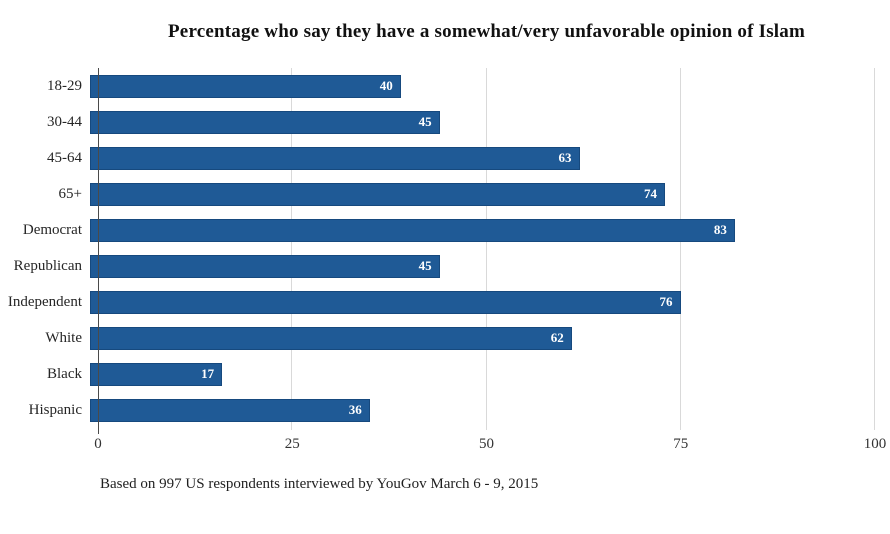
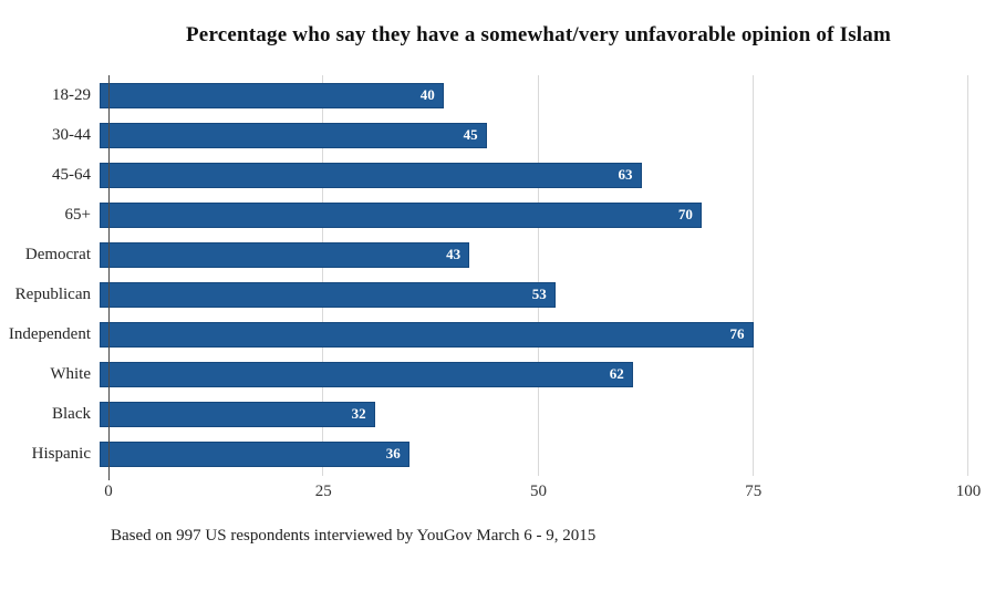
65+: 74 -> 70
Democrat: 83 -> 43
Republican: 45 -> 53
Black: 17 -> 32
